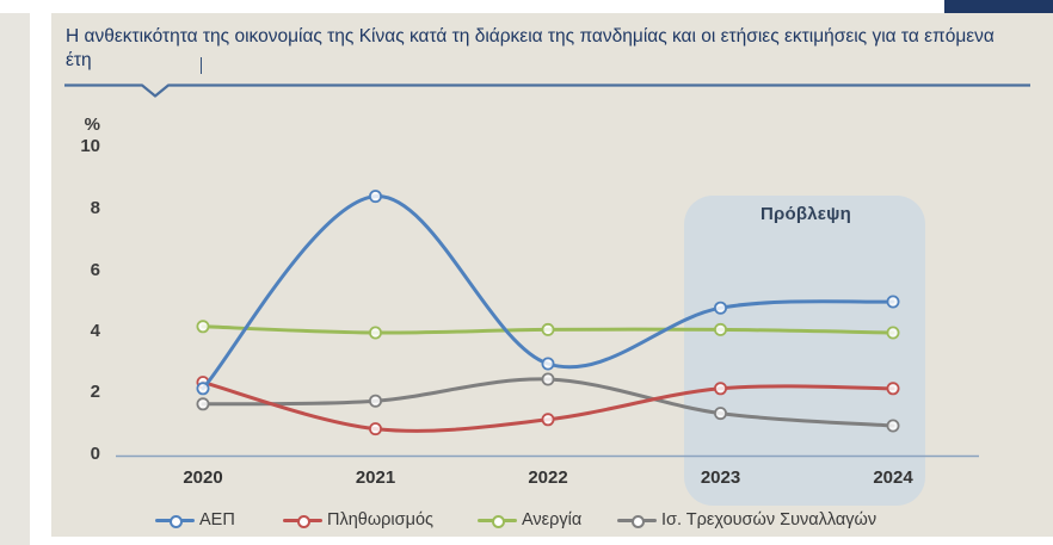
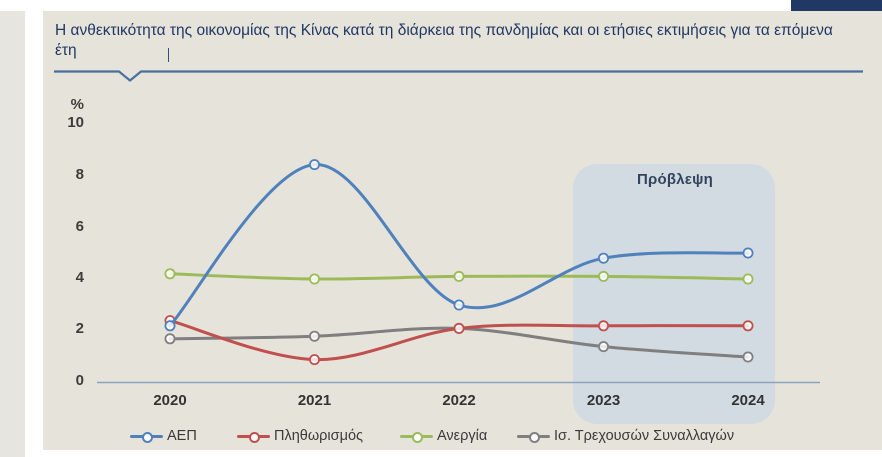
Πληθωρισμός/2022: 1.2 -> 2.1
Ισ. Τρεχουσών Συναλλαγών/2022: 2.5 -> 2.1
